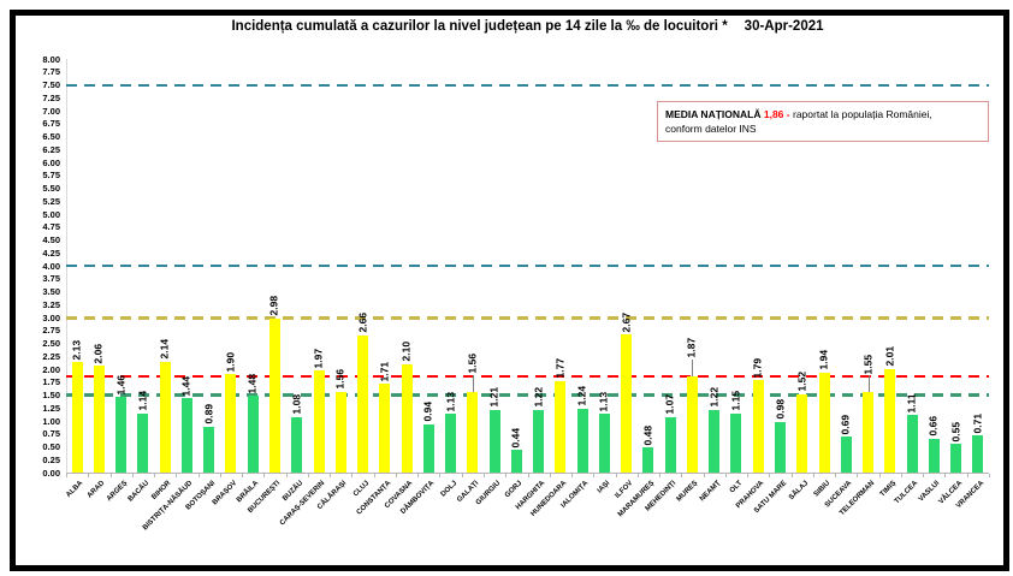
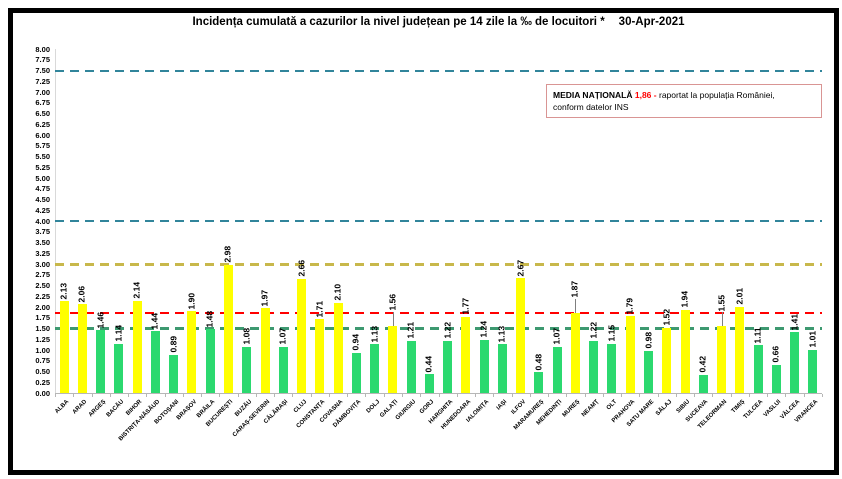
CĂLĂRAȘI: 1.56 -> 1.07
SUCEAVA: 0.69 -> 0.42
VÂLCEA: 0.55 -> 1.41
VRANCEA: 0.71 -> 1.01
